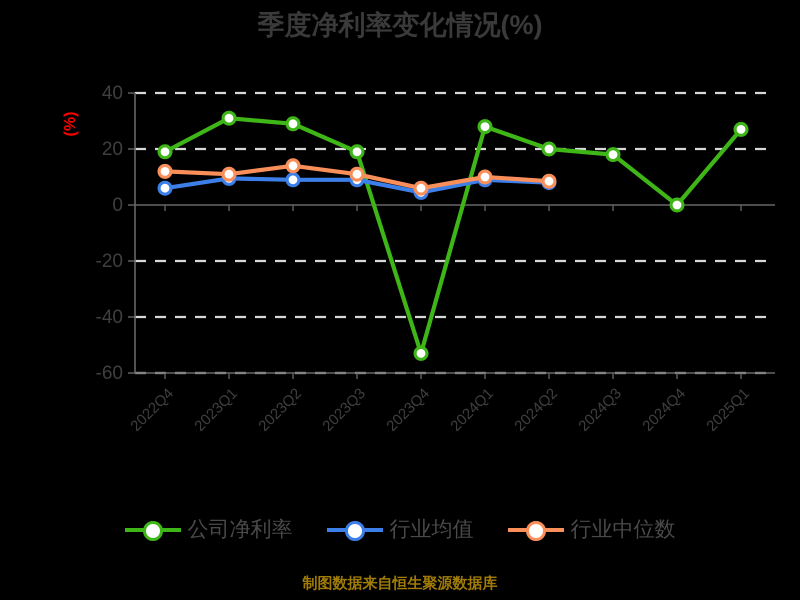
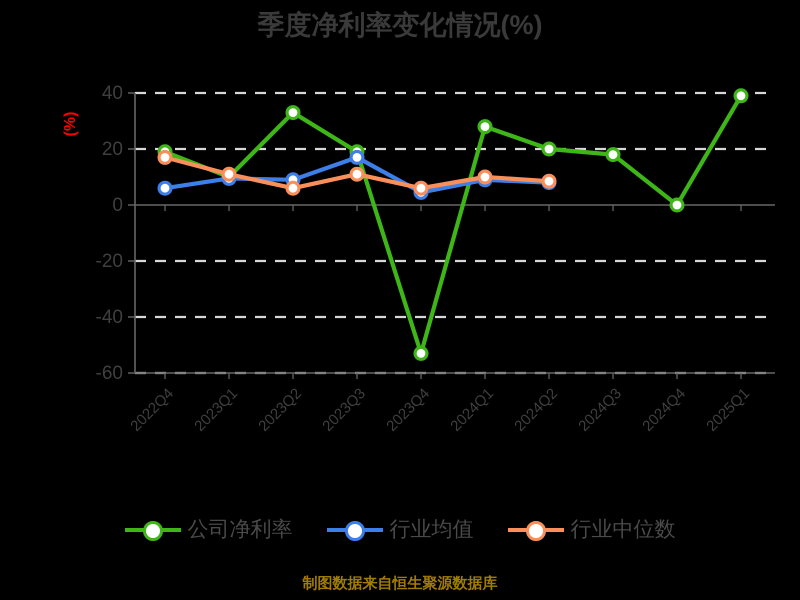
行业中位数/2022Q4: 12 -> 17
公司净利率/2023Q1: 31 -> 10
公司净利率/2023Q2: 29 -> 33
行业中位数/2023Q2: 14 -> 6
行业均值/2023Q3: 9 -> 17
公司净利率/2025Q1: 27 -> 39
